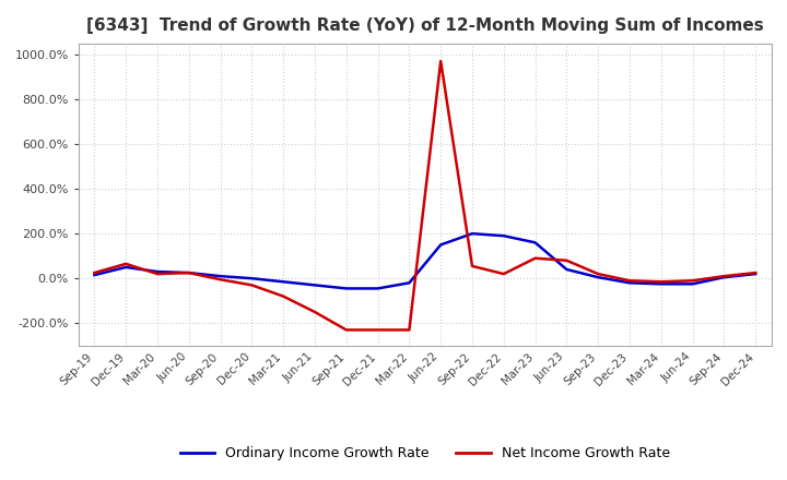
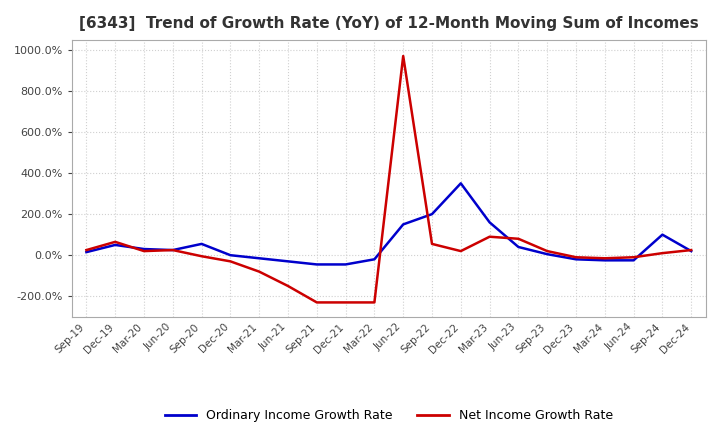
Ordinary Income Growth Rate/Sep-20: 10% -> 55%
Ordinary Income Growth Rate/Dec-22: 190% -> 350%
Ordinary Income Growth Rate/Sep-24: 5% -> 100%
